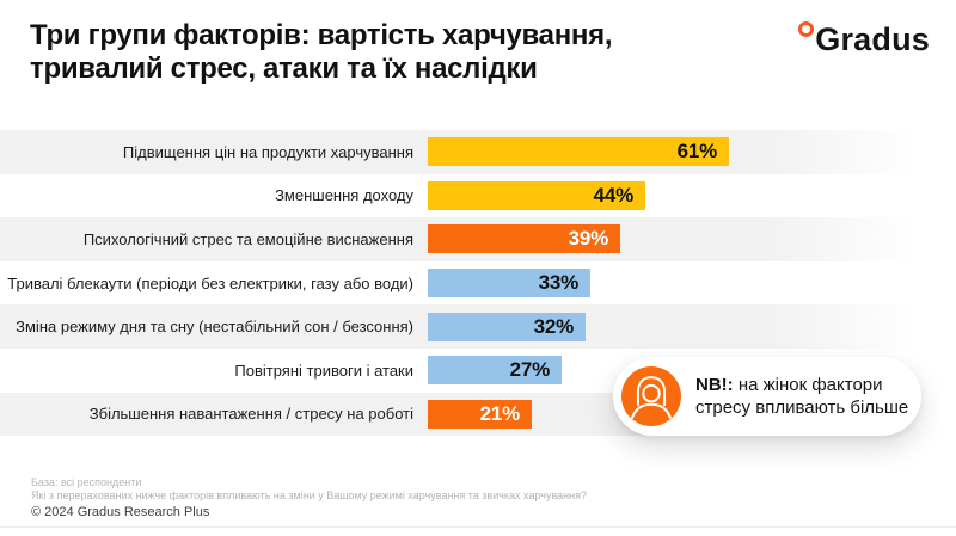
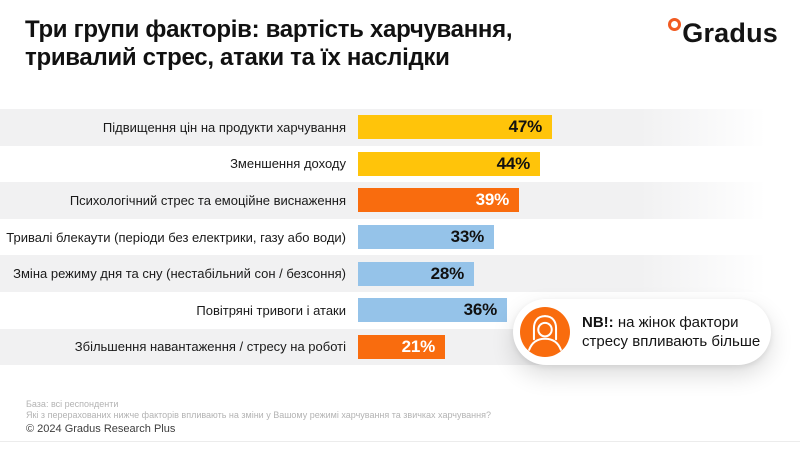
Підвищення цін на продукти харчування: 61% -> 47%
Зміна режиму дня та сну (нестабільний сон / безсоння): 32% -> 28%
Повітряні тривоги і атаки: 27% -> 36%
